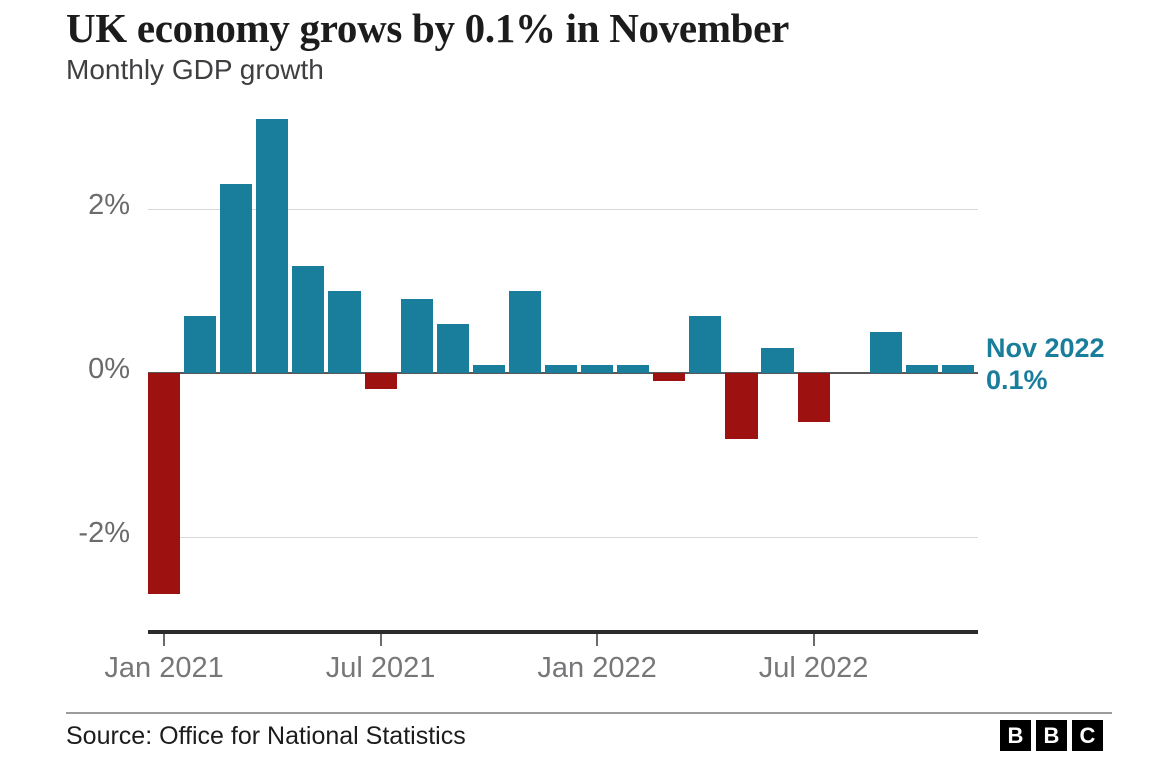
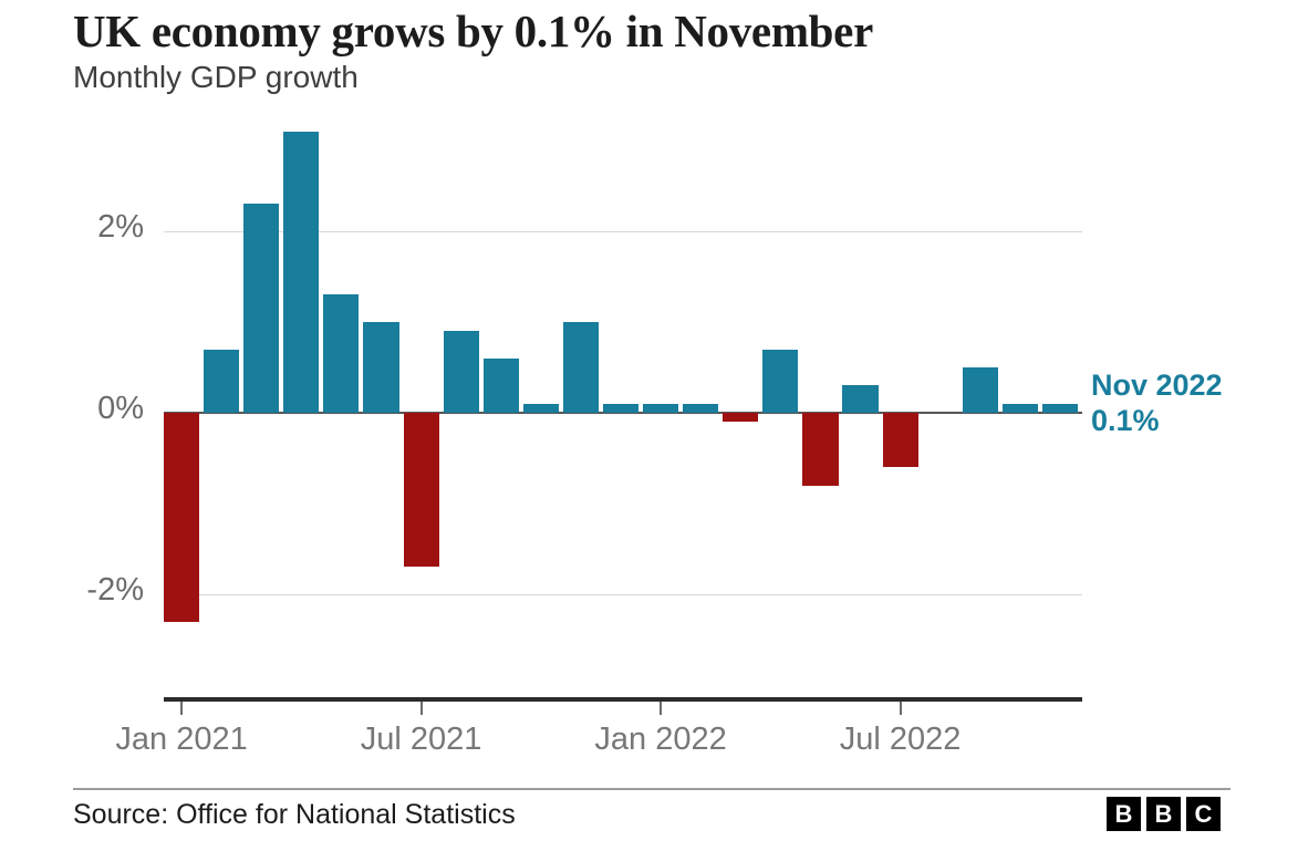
Jan 2021: -2.7% -> -2.3%
Jul 2021: -0.2% -> -1.7%
